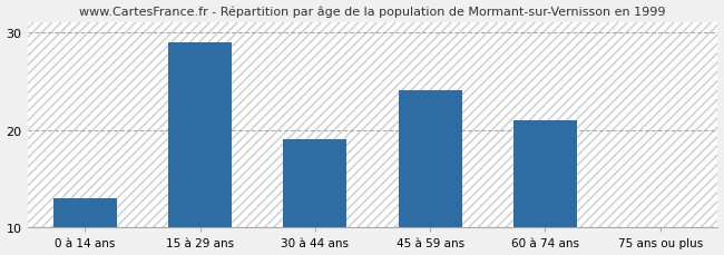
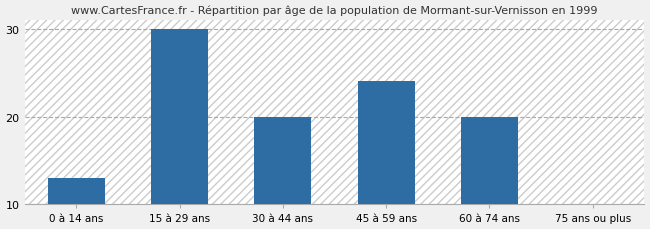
15 à 29 ans: 29 -> 30
30 à 44 ans: 19 -> 20
60 à 74 ans: 21 -> 20
